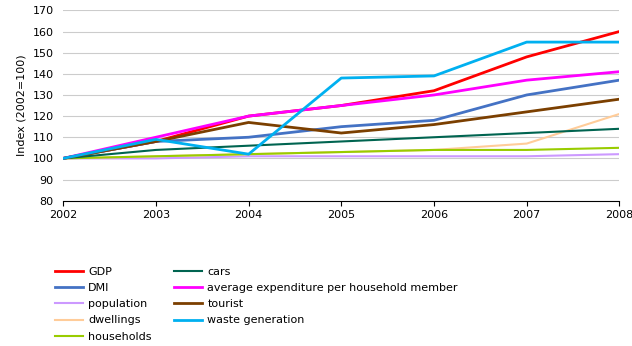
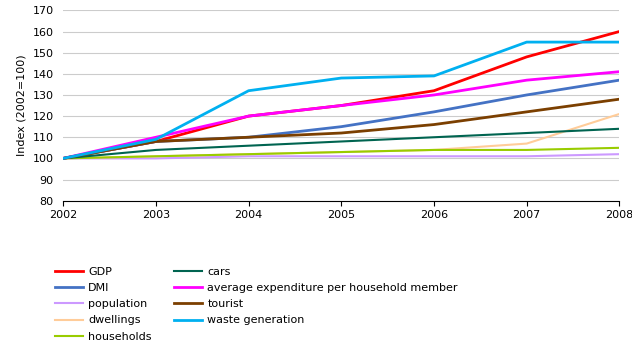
tourist/2004: 117 -> 110
waste generation/2004: 102 -> 132
DMI/2006: 118 -> 122
